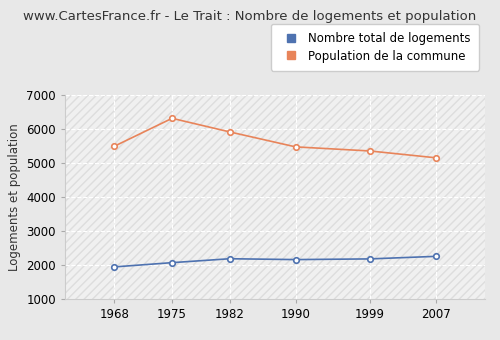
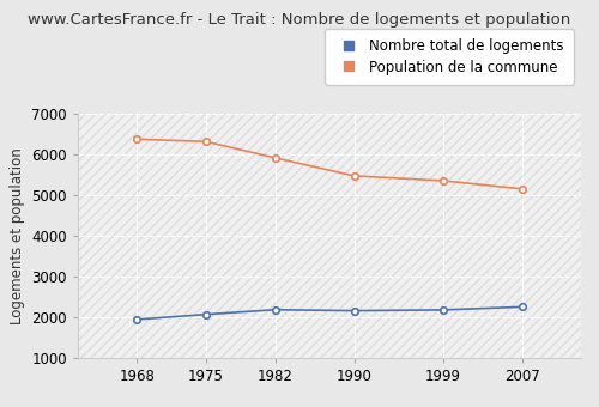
Population de la commune/1968: 5500 -> 6380
